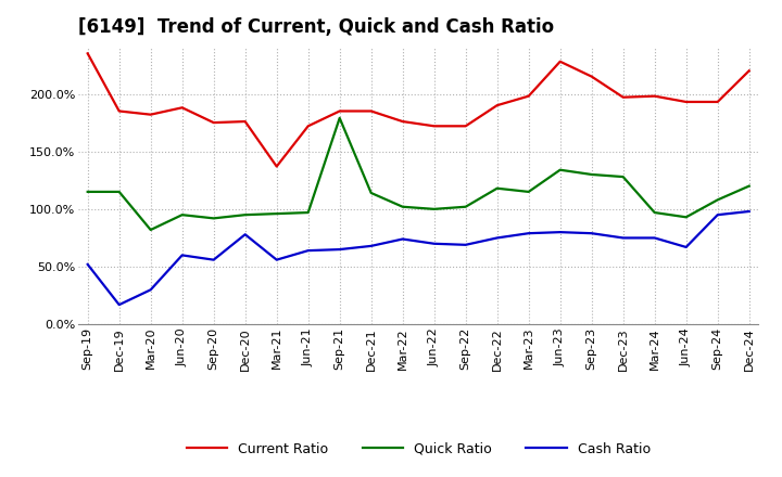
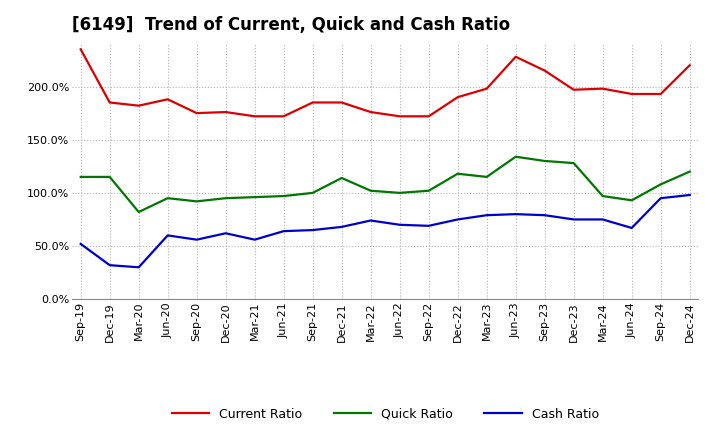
Cash Ratio/Dec-19: 17% -> 32%
Cash Ratio/Dec-20: 78% -> 62%
Current Ratio/Mar-21: 137% -> 172%
Quick Ratio/Sep-21: 179% -> 100%
